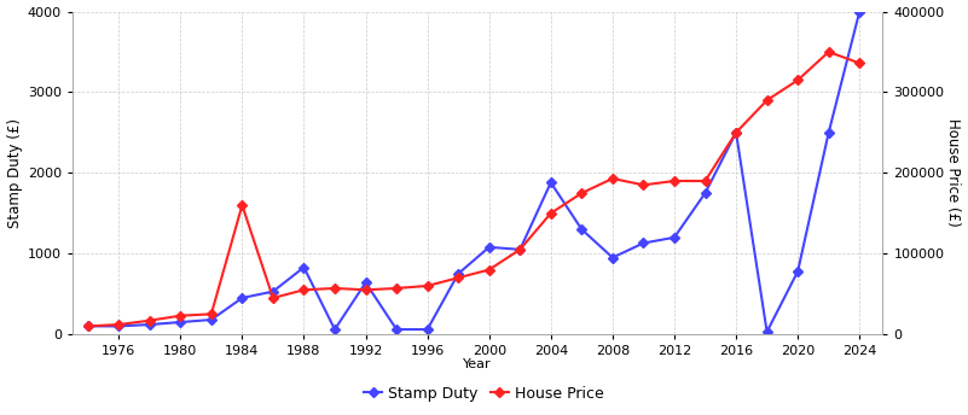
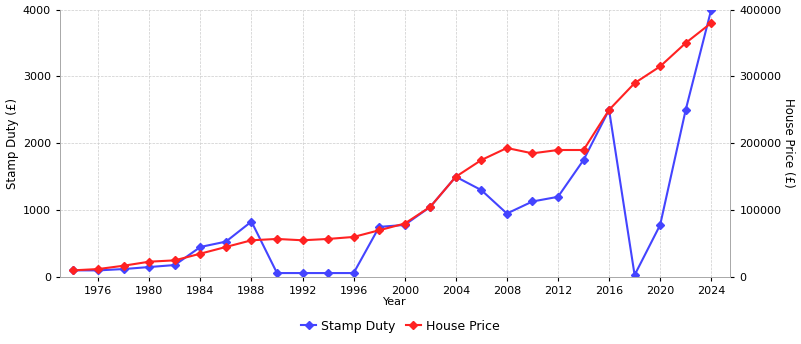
House Price/1984: 160000 -> 35000
Stamp Duty/1992: 640 -> 60
Stamp Duty/2000: 1080 -> 780
Stamp Duty/2004: 1880 -> 1500
House Price/2024: 336000 -> 380000
